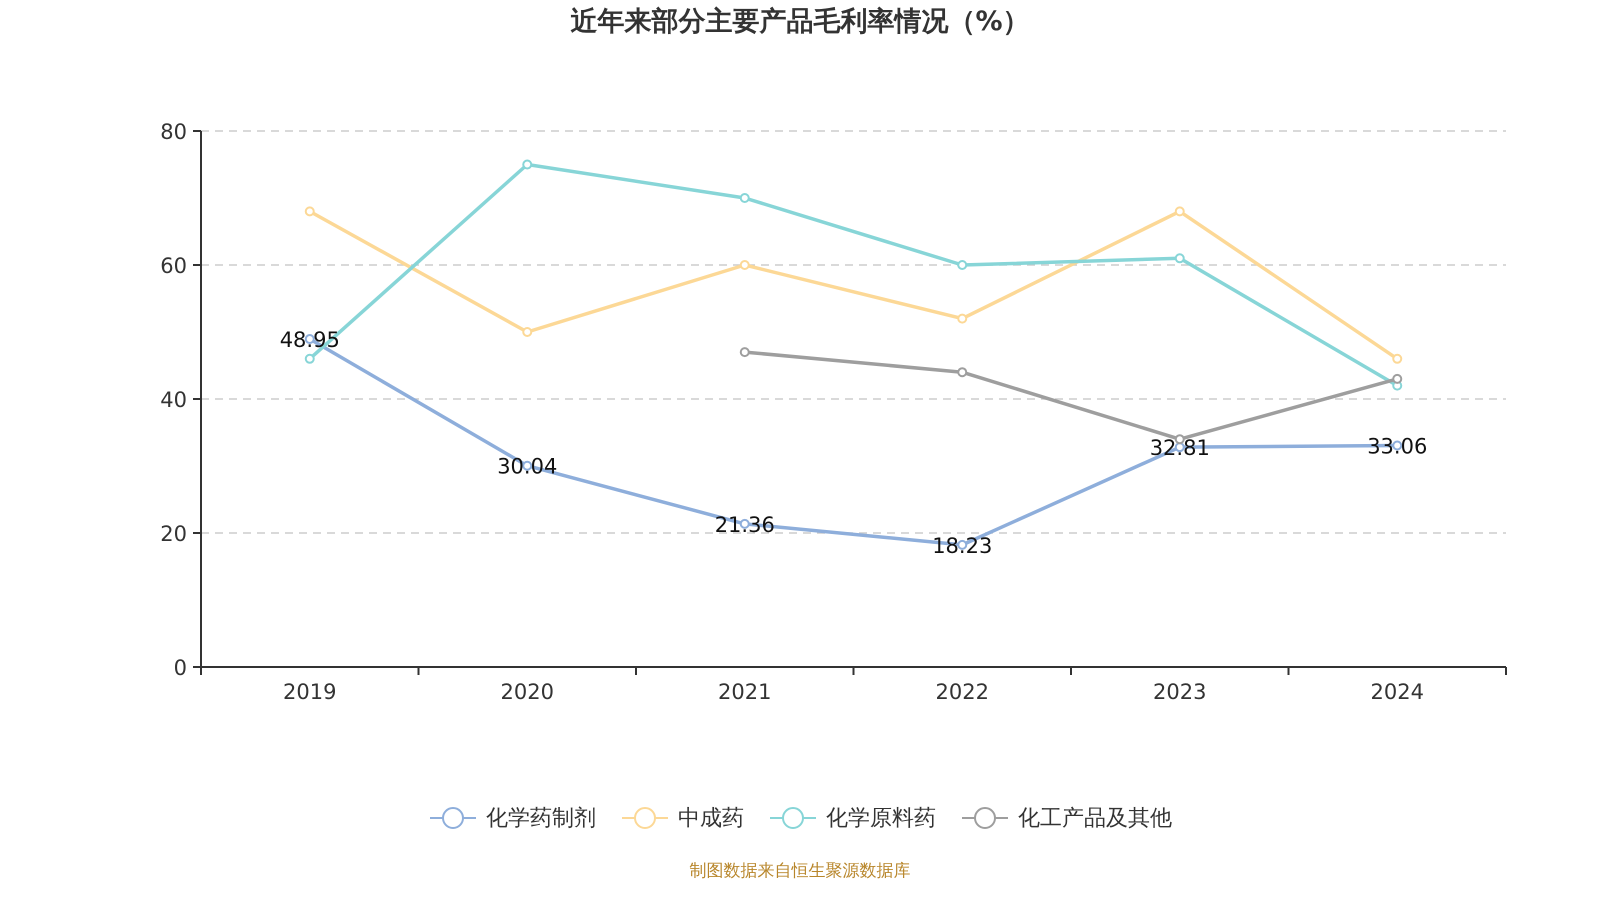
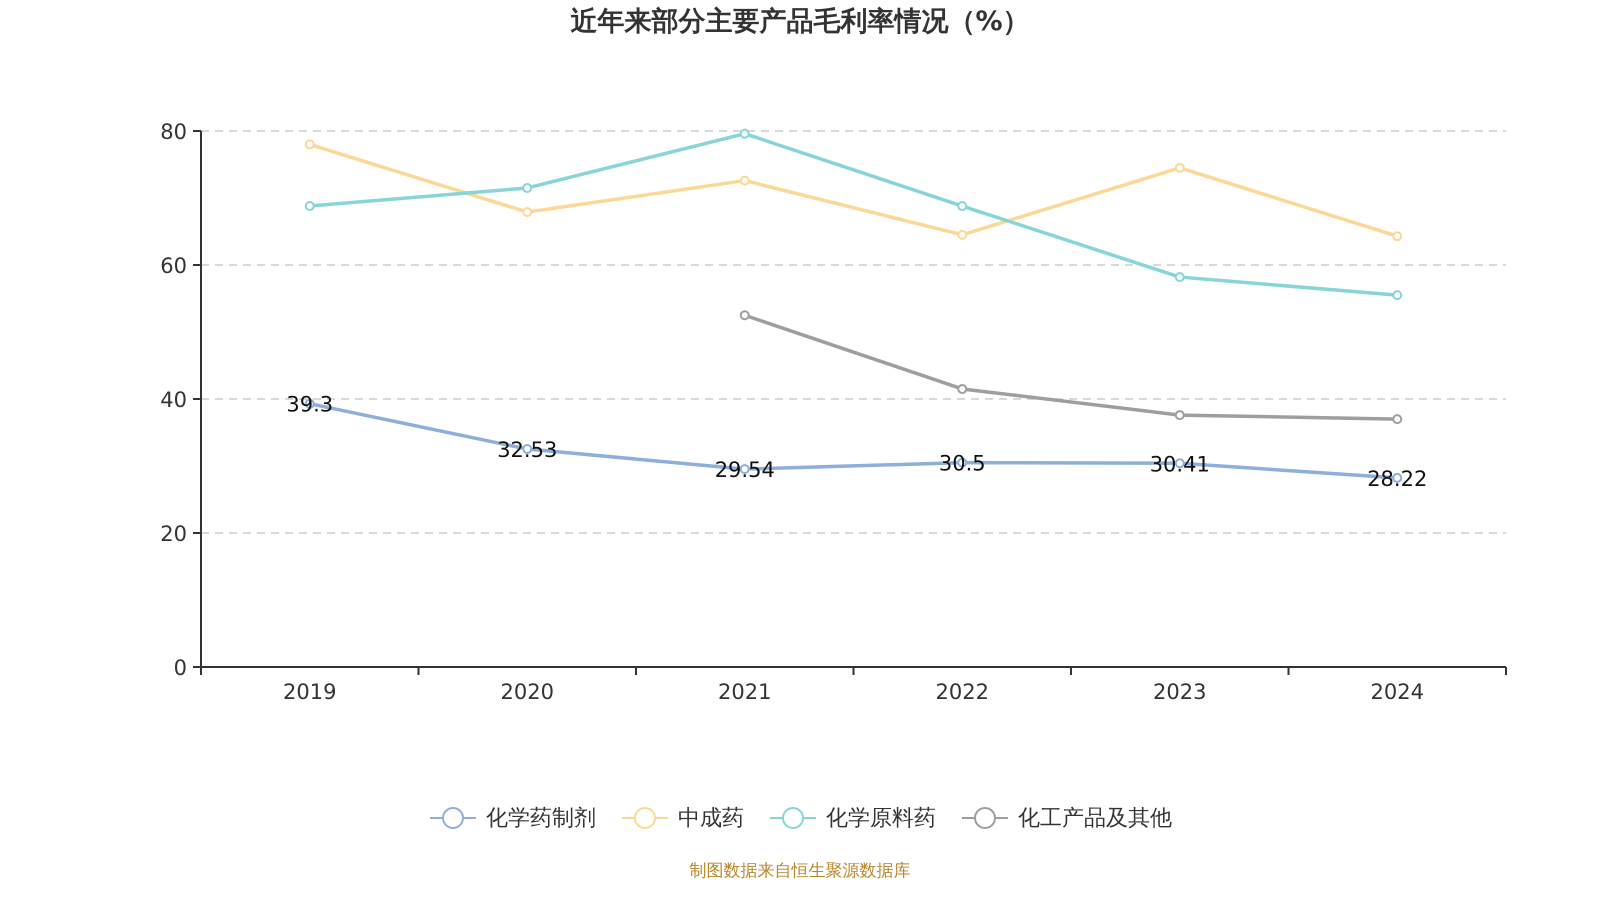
化学药制剂/2019: 48.95 -> 39.3
中成药/2019: 68 -> 78
化学原料药/2019: 46 -> 69
化学药制剂/2020: 30.04 -> 32.53
中成药/2020: 50 -> 68
化学原料药/2020: 75 -> 72
化学药制剂/2021: 21.36 -> 29.54
中成药/2021: 60 -> 73
化学原料药/2021: 70 -> 80
化工产品及其他/2021: 47 -> 52
化学药制剂/2022: 18.23 -> 30.5
中成药/2022: 52 -> 64
化学原料药/2022: 60 -> 69
化工产品及其他/2022: 44 -> 42
化学药制剂/2023: 32.81 -> 30.41
中成药/2023: 68 -> 74
化学原料药/2023: 61 -> 58
化工产品及其他/2023: 34 -> 38
化学药制剂/2024: 33.06 -> 28.22
中成药/2024: 46 -> 64
化学原料药/2024: 42 -> 56
化工产品及其他/2024: 43 -> 37
